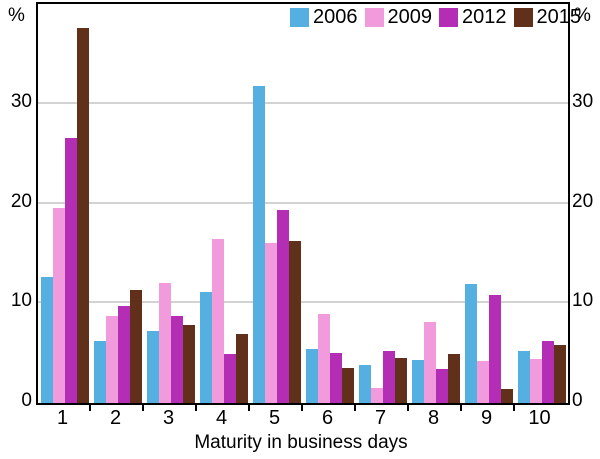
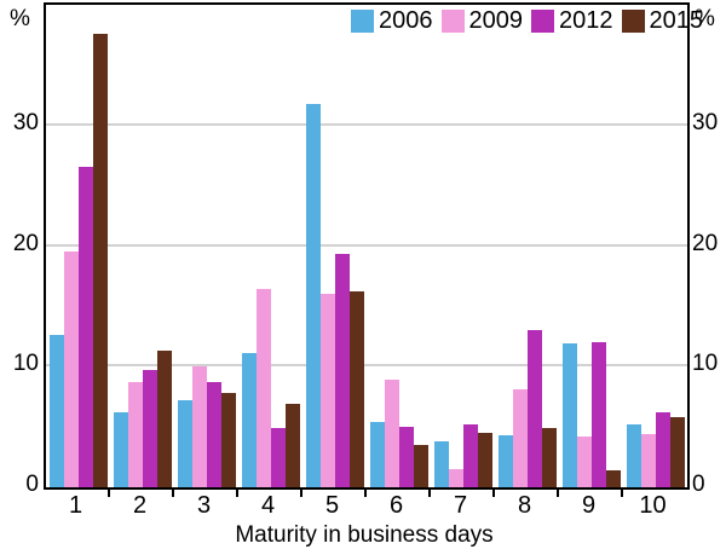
2009/3: 12 -> 10
2012/8: 3 -> 13
2012/9: 11 -> 12
